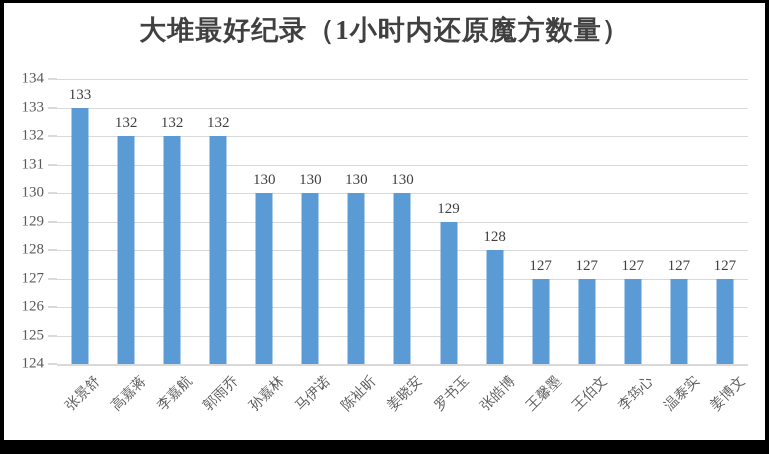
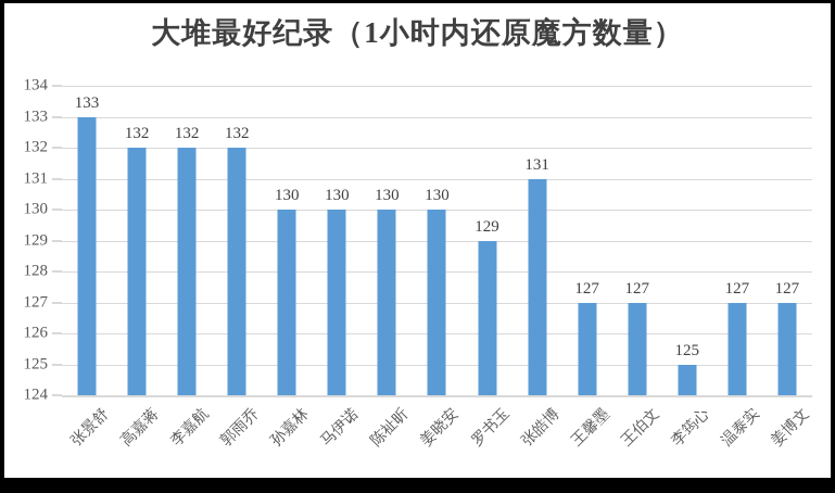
张皓博: 128 -> 131
李筠心: 127 -> 125
